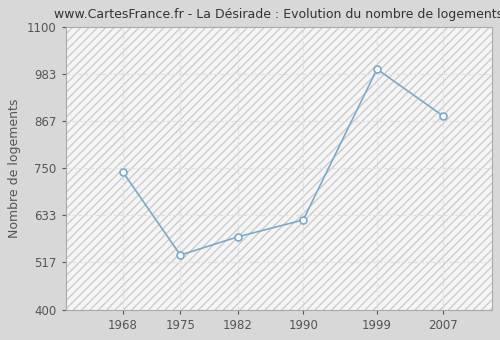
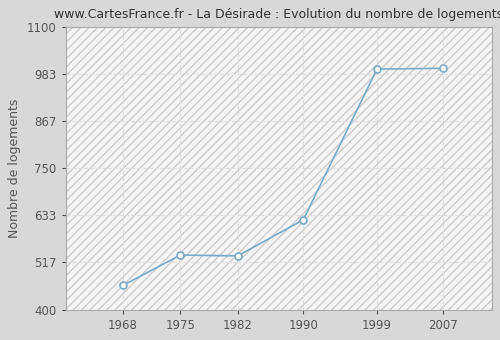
1968: 740 -> 460
1982: 580 -> 533
2007: 880 -> 997
